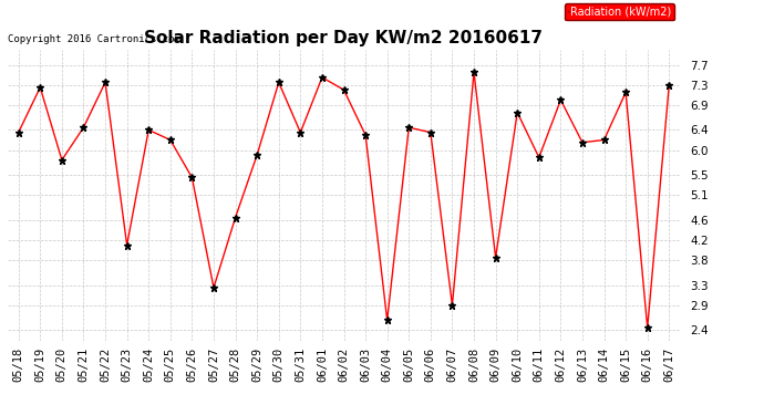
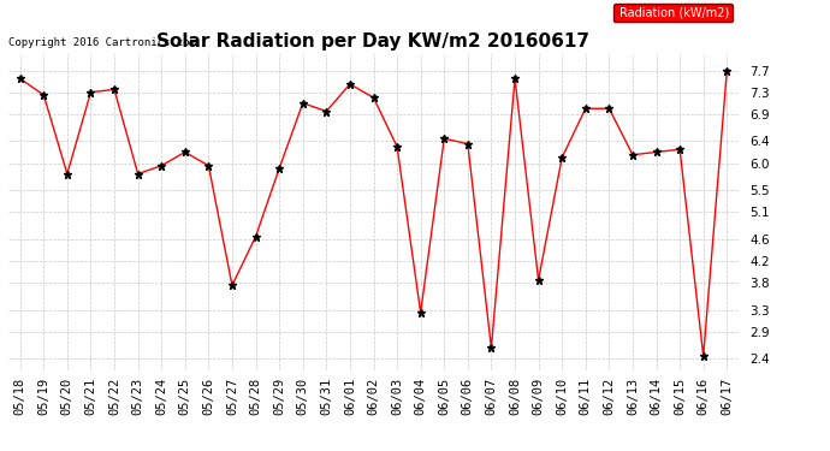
05/18: 6.35 -> 7.55
05/21: 6.45 -> 7.30
05/23: 4.10 -> 5.80
05/24: 6.40 -> 5.95
05/26: 5.45 -> 5.95
05/27: 3.25 -> 3.75
05/30: 7.35 -> 7.10
05/31: 6.35 -> 6.95
06/04: 2.60 -> 3.25
06/07: 2.90 -> 2.60
06/10: 6.75 -> 6.10
06/11: 5.85 -> 7.00
06/15: 7.15 -> 6.25
06/17: 7.30 -> 7.70
